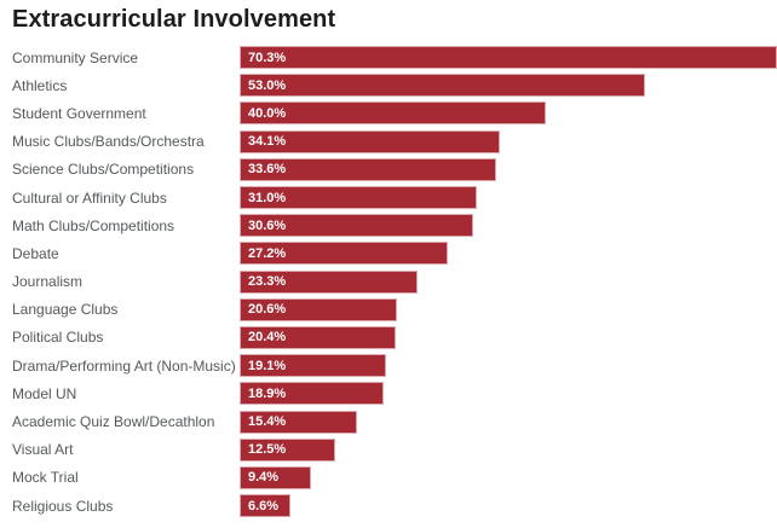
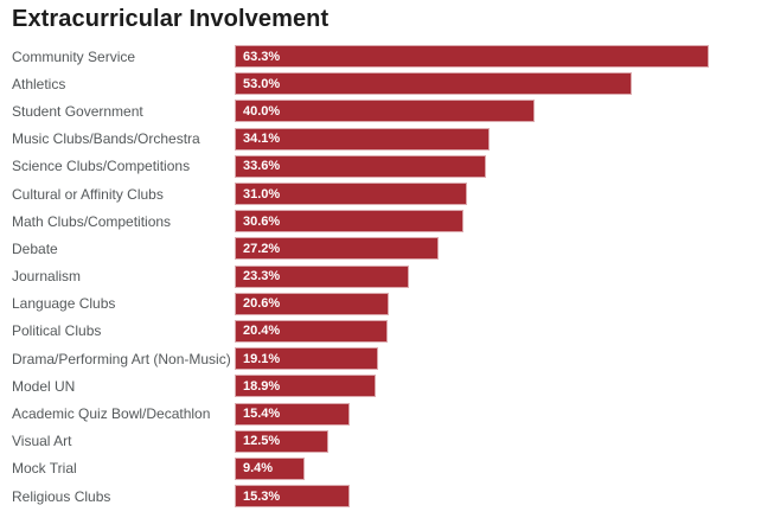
Community Service: 70.3% -> 63.3%
Religious Clubs: 6.6% -> 15.3%
